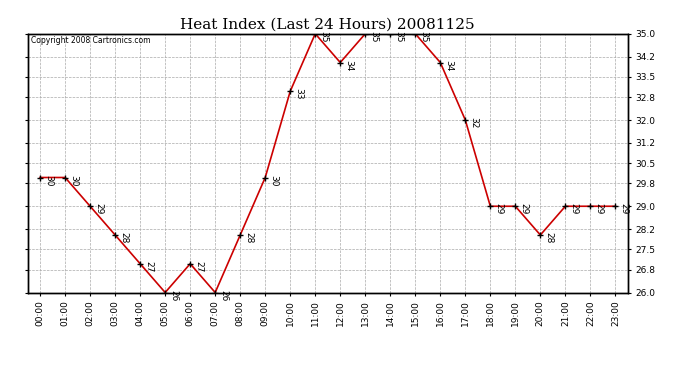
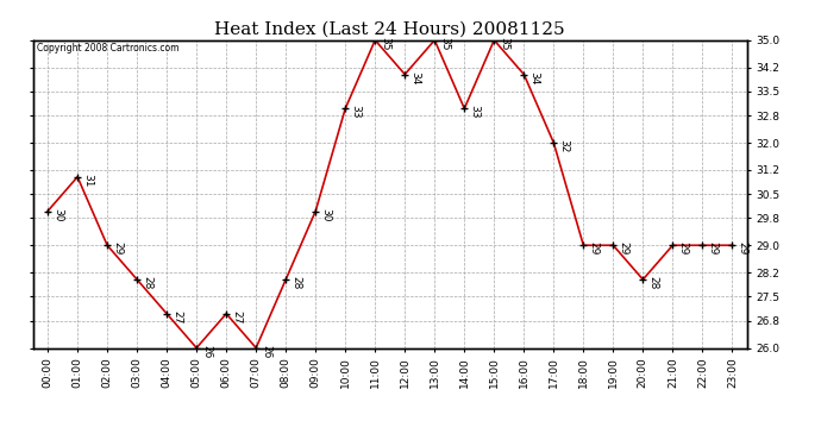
01:00: 30 -> 31
14:00: 35 -> 33
